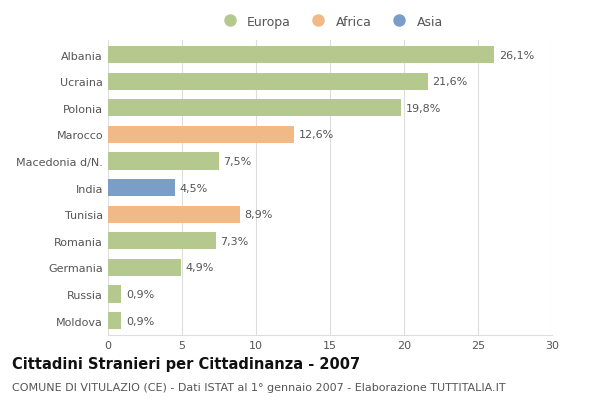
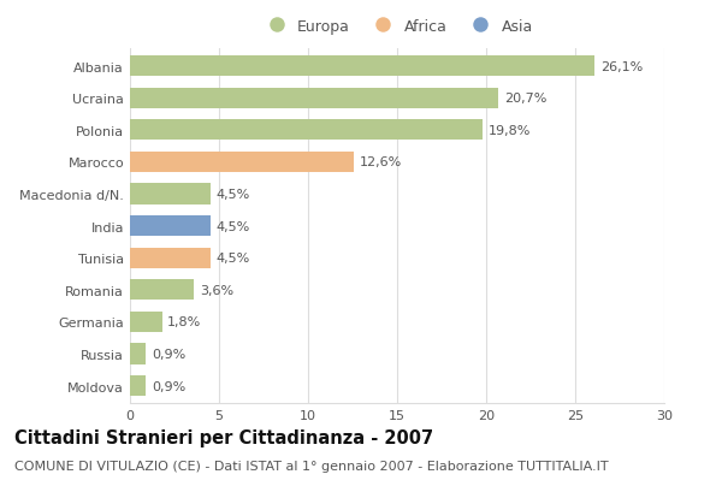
Ucraina: 21,6% -> 20,7%
Macedonia d/N.: 7,5% -> 4,5%
Tunisia: 8,9% -> 4,5%
Romania: 7,3% -> 3,6%
Germania: 4,9% -> 1,8%
